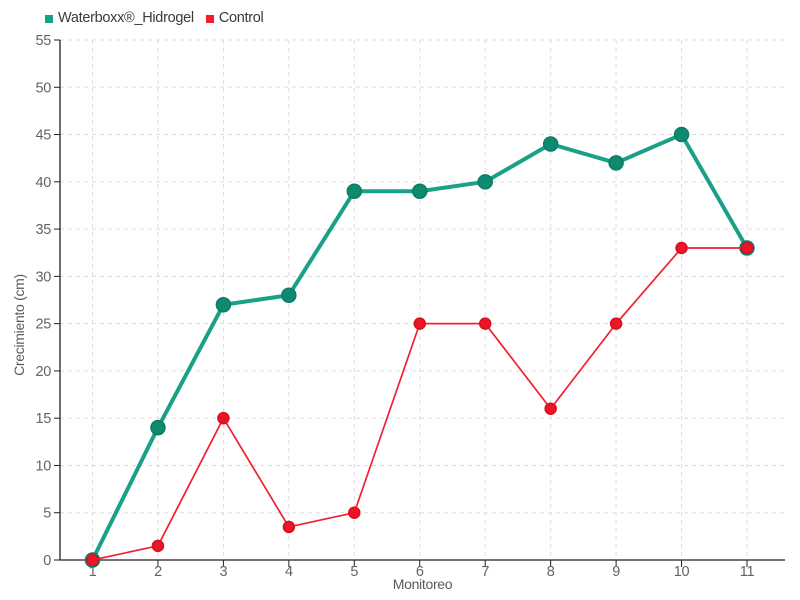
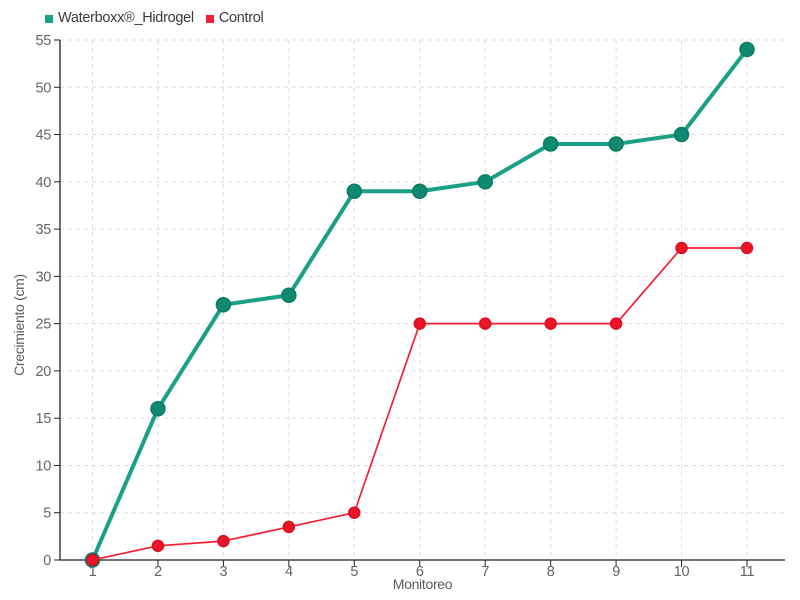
Waterboxx®_Hidrogel/2: 14 -> 16
Control/3: 15 -> 2
Control/8: 16 -> 25
Waterboxx®_Hidrogel/9: 42 -> 44
Waterboxx®_Hidrogel/11: 33 -> 54
